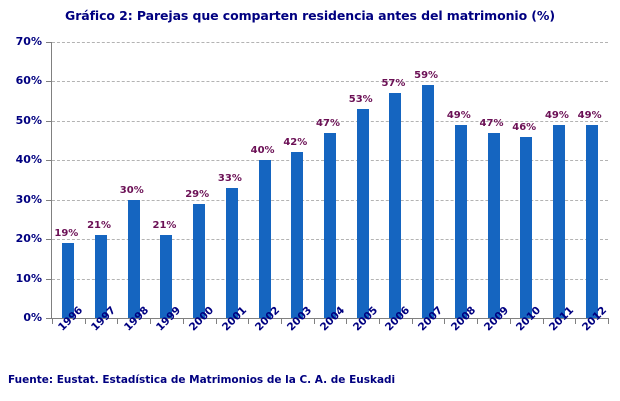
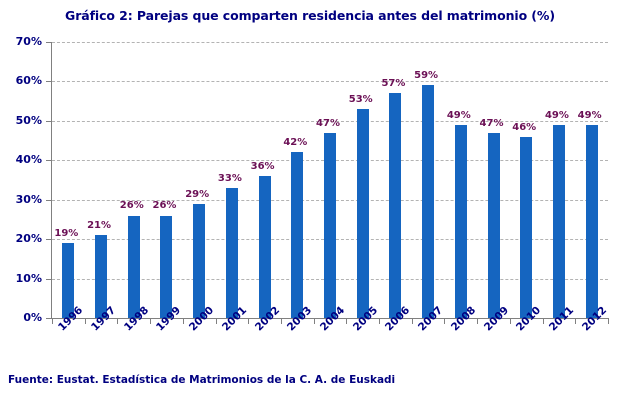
1998: 30% -> 26%
1999: 21% -> 26%
2002: 40% -> 36%
